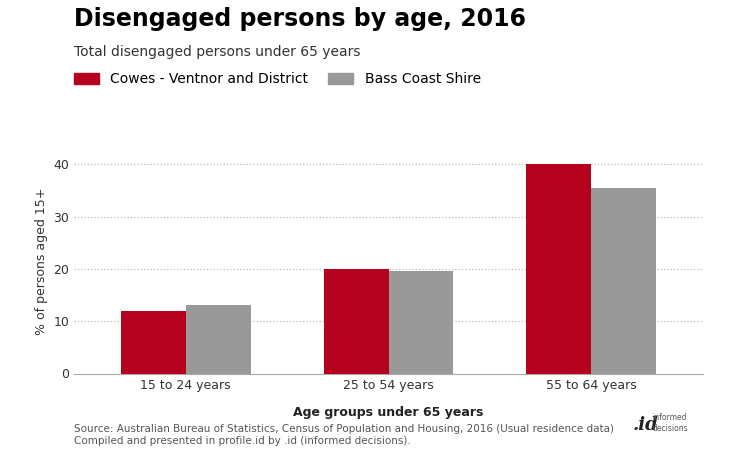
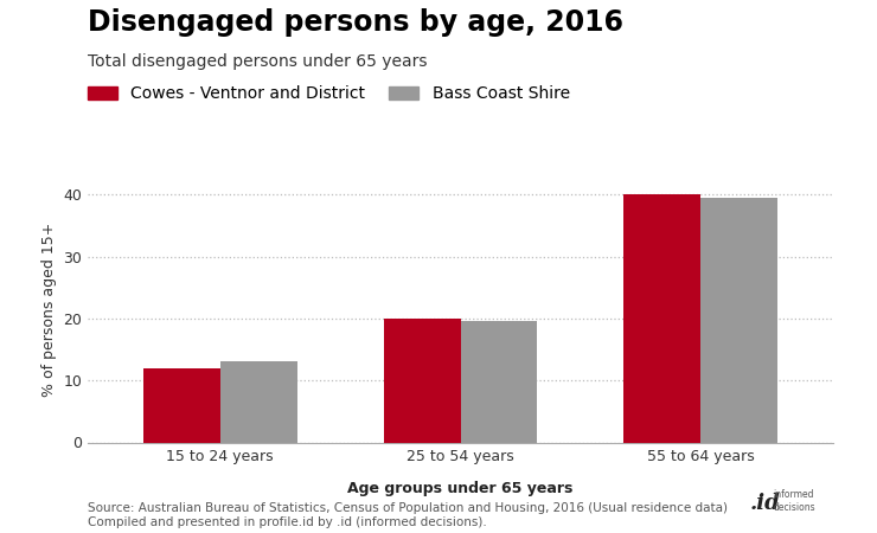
Bass Coast Shire/55 to 64 years: 35.4 -> 39.5
